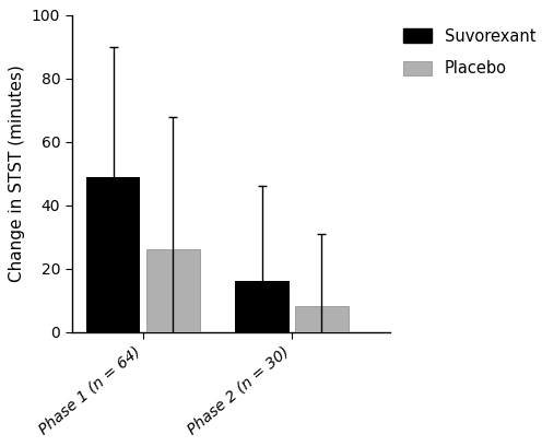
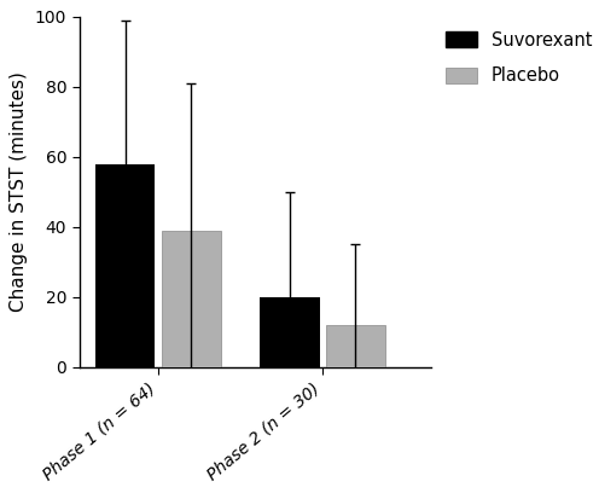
Suvorexant/Phase 1 (n = 64): 49 -> 58
Placebo/Phase 1 (n = 64): 26 -> 39
Suvorexant/Phase 2 (n = 30): 16 -> 20
Placebo/Phase 2 (n = 30): 8 -> 12
